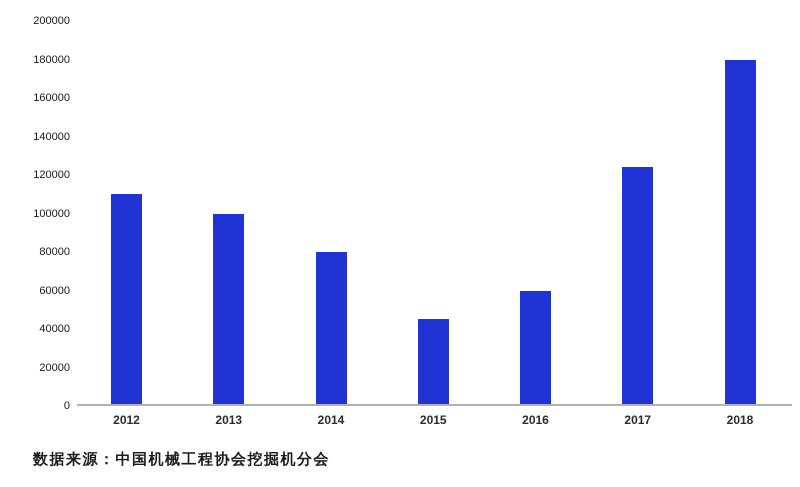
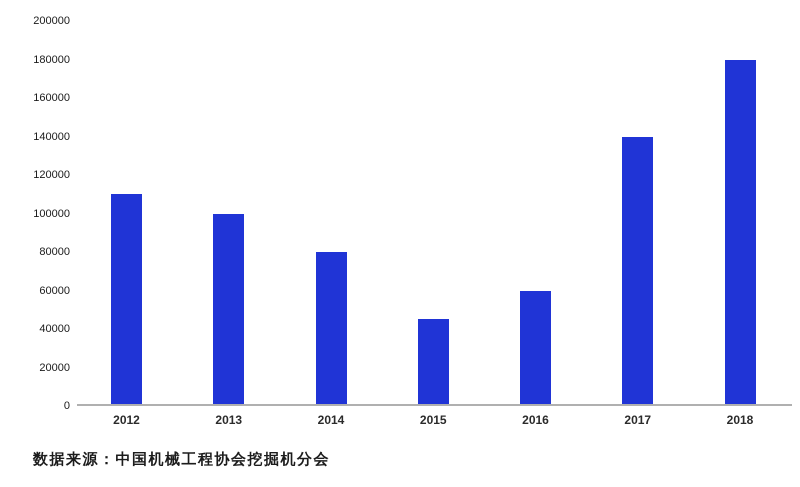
2017: 124000 -> 140000
